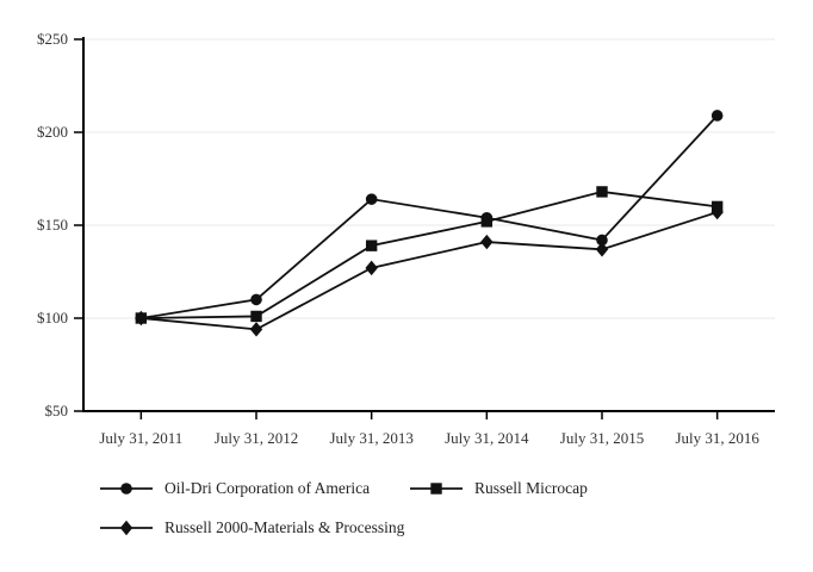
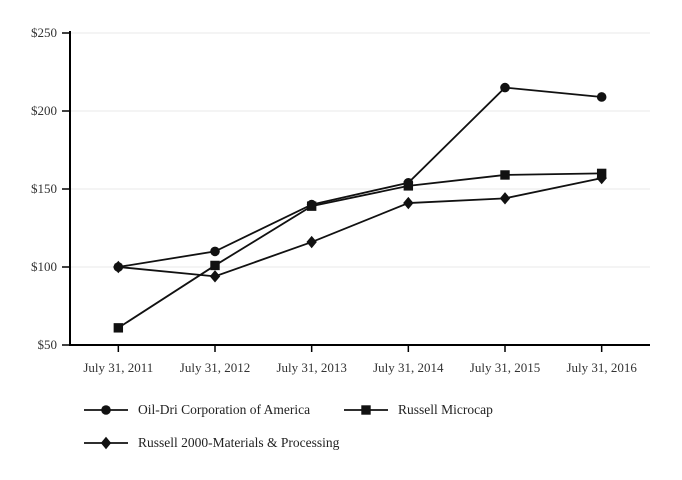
Russell Microcap/July 31, 2011: $100 -> $61
Oil-Dri Corporation of America/July 31, 2013: $164 -> $140
Russell 2000-Materials & Processing/July 31, 2013: $127 -> $116
Oil-Dri Corporation of America/July 31, 2015: $142 -> $215
Russell Microcap/July 31, 2015: $168 -> $159
Russell 2000-Materials & Processing/July 31, 2015: $137 -> $144
